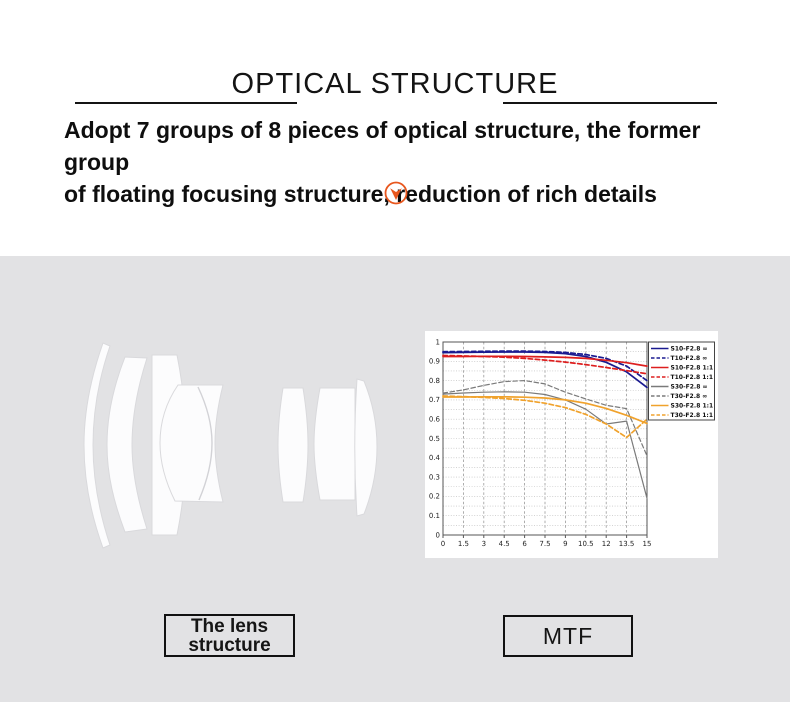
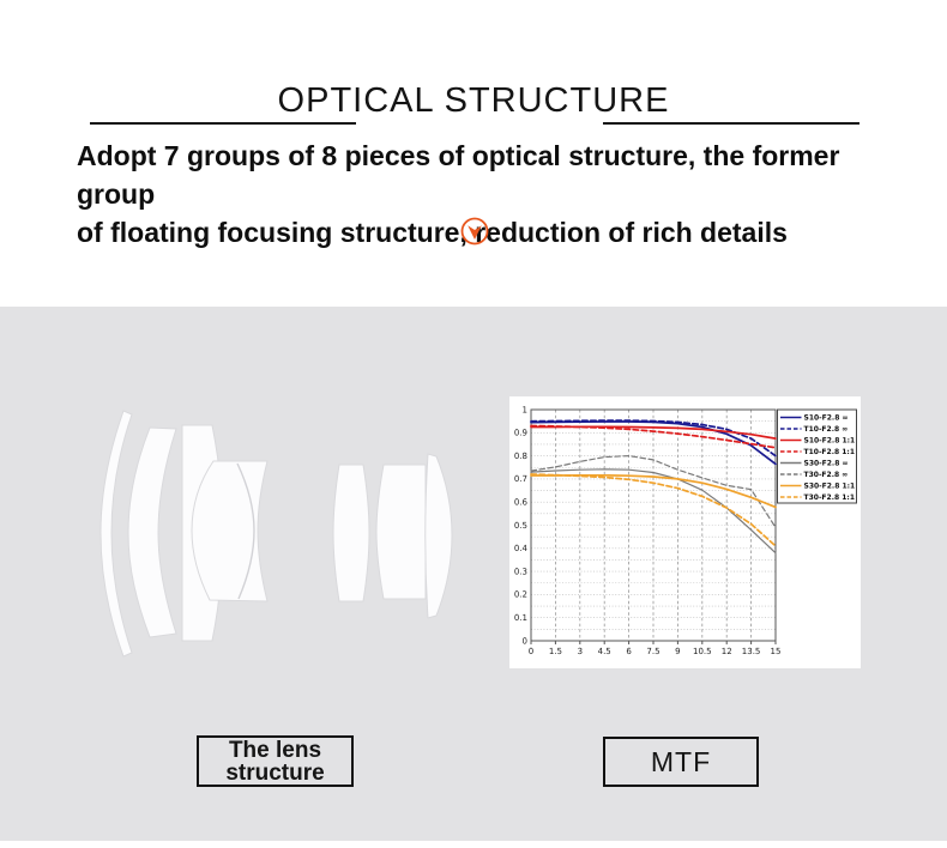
S30-F2.8 ∞/13.5: 0.59 -> 0.48
S30-F2.8 ∞/15: 0.19 -> 0.38
T30-F2.8 ∞/15: 0.41 -> 0.49
T30-F2.8 1:1/15: 0.60 -> 0.41
